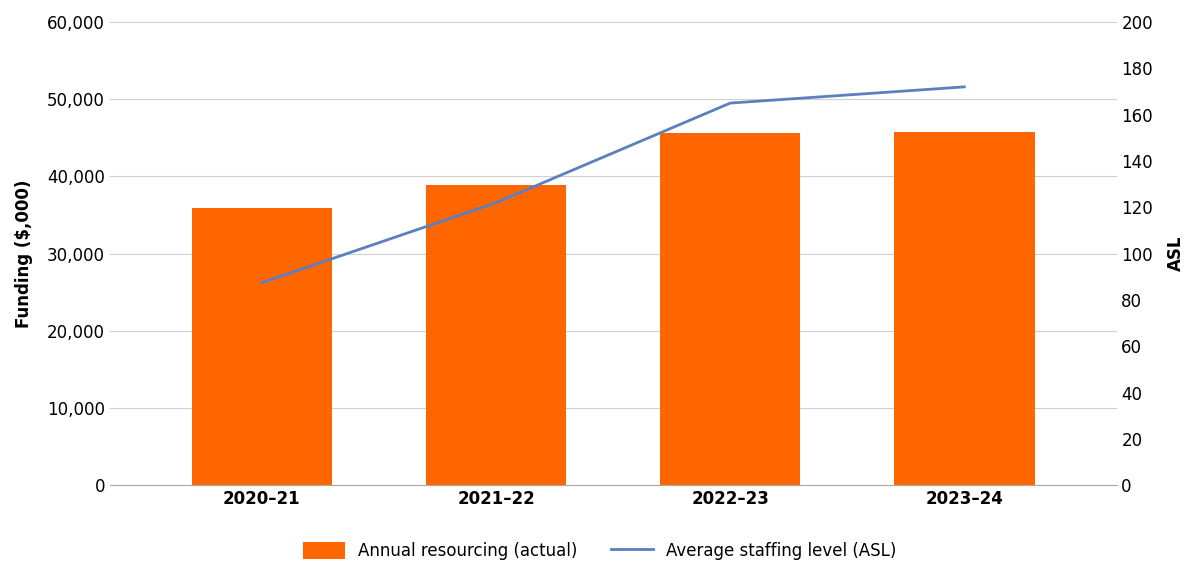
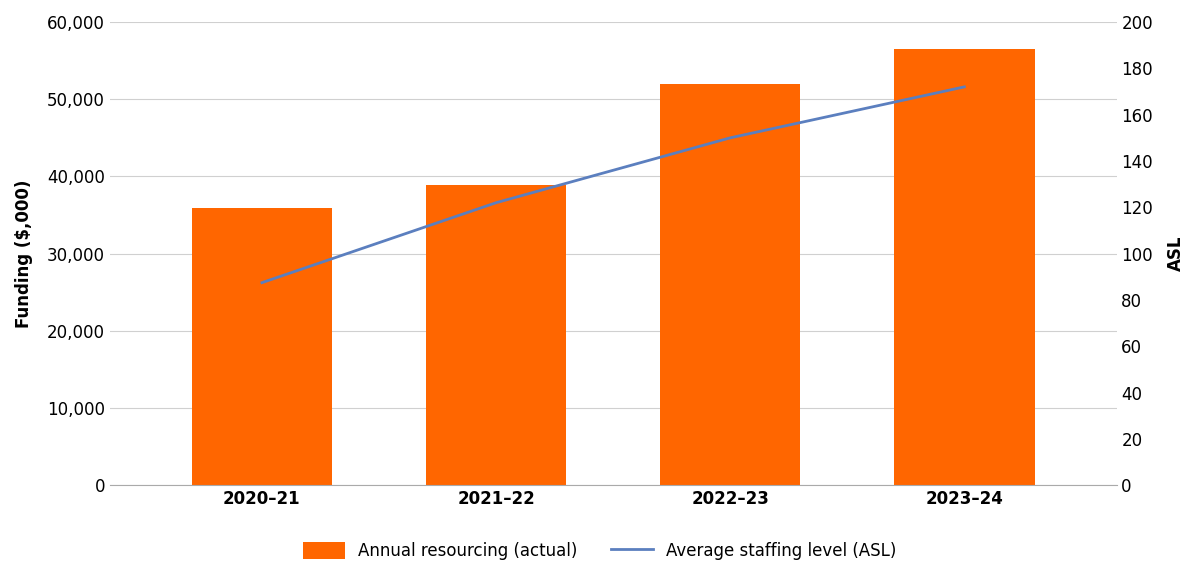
Annual resourcing (actual)/2022–23: 45,600 -> 51,900
Average staffing level (ASL)/2022–23: 165.0 -> 150.0
Annual resourcing (actual)/2023–24: 45,800 -> 56,500
